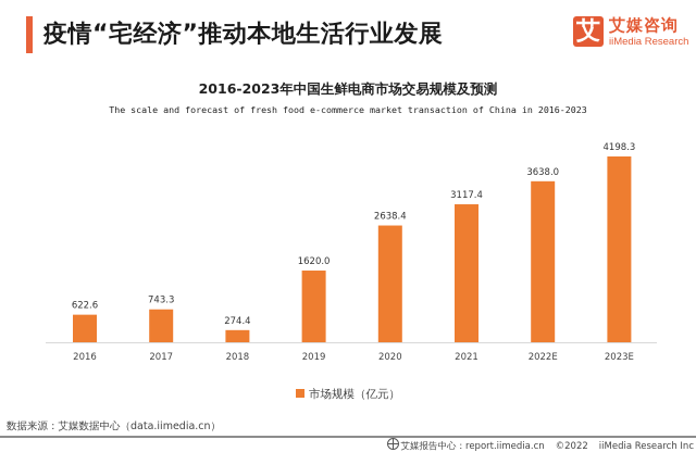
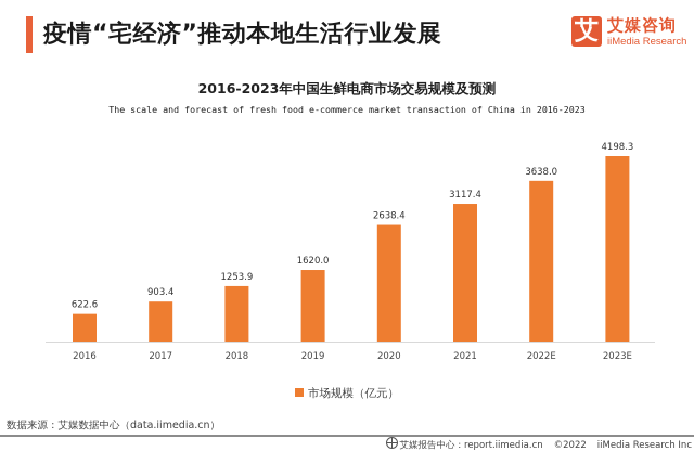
2017: 743.3 -> 903.4
2018: 274.4 -> 1253.9
